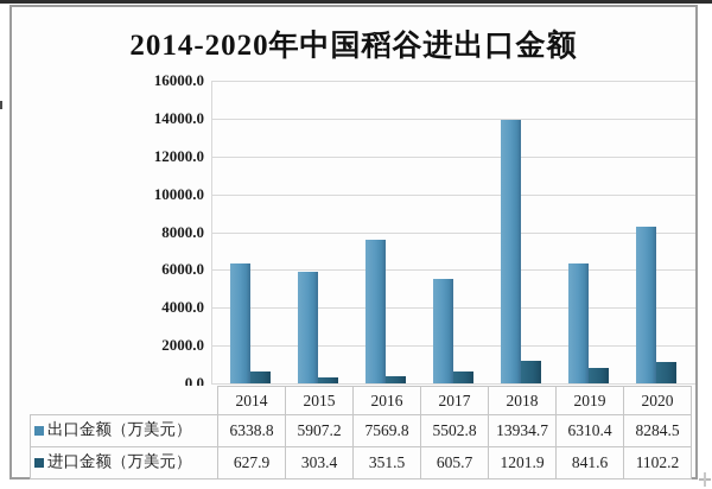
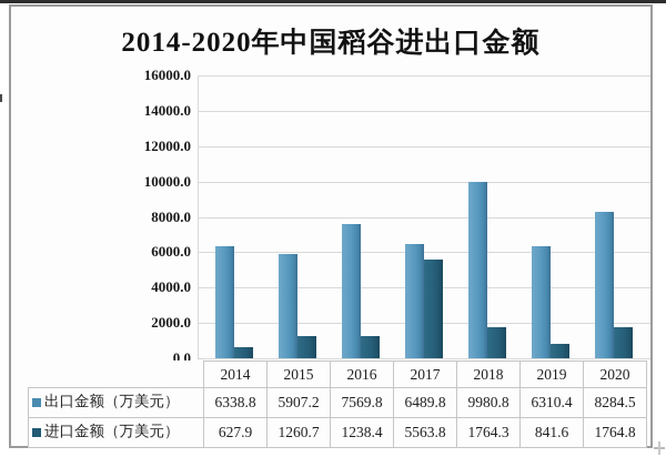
进口金额（万美元）/2015: 303.4 -> 1260.7
进口金额（万美元）/2016: 351.5 -> 1238.4
出口金额（万美元）/2017: 5502.8 -> 6489.8
进口金额（万美元）/2017: 605.7 -> 5563.8
出口金额（万美元）/2018: 13934.7 -> 9980.8
进口金额（万美元）/2018: 1201.9 -> 1764.3
进口金额（万美元）/2020: 1102.2 -> 1764.8
